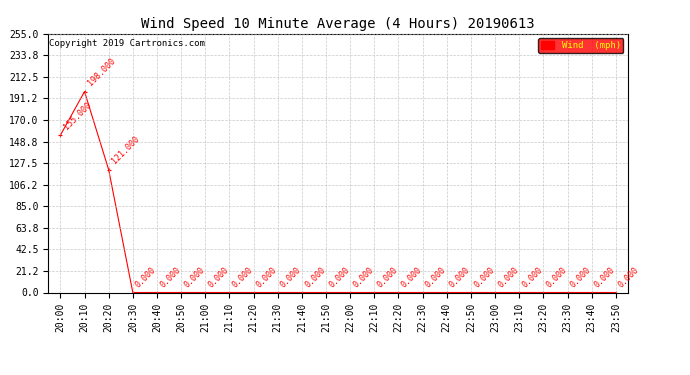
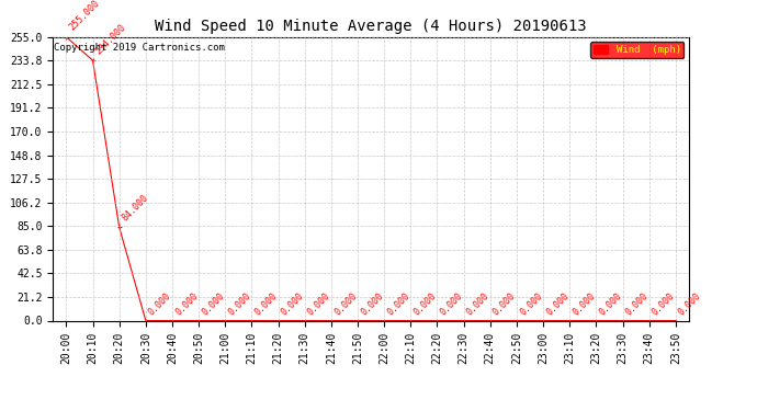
20:00: 155 -> 255
20:10: 198 -> 234
20:20: 121.000 -> 84.000
